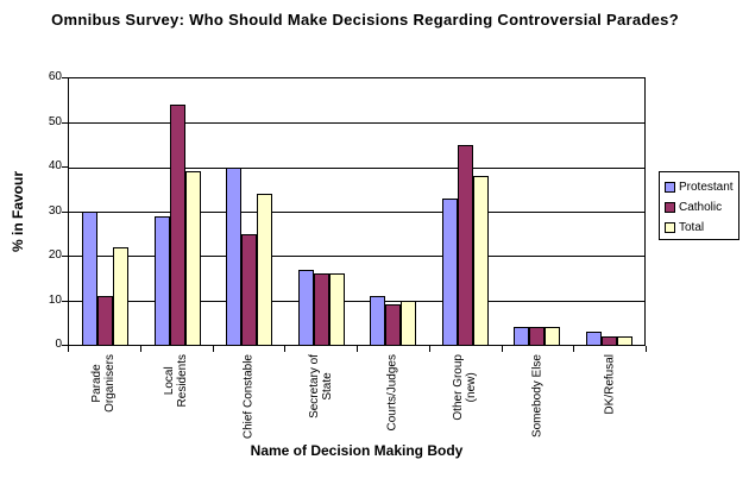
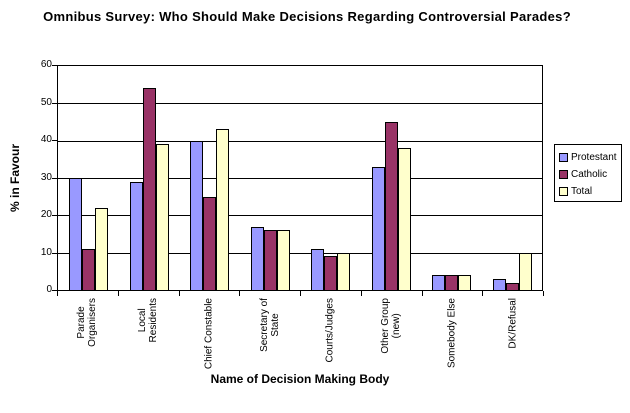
Total/Chief Constable: 34 -> 43
Total/DK/Refusal: 2 -> 10
